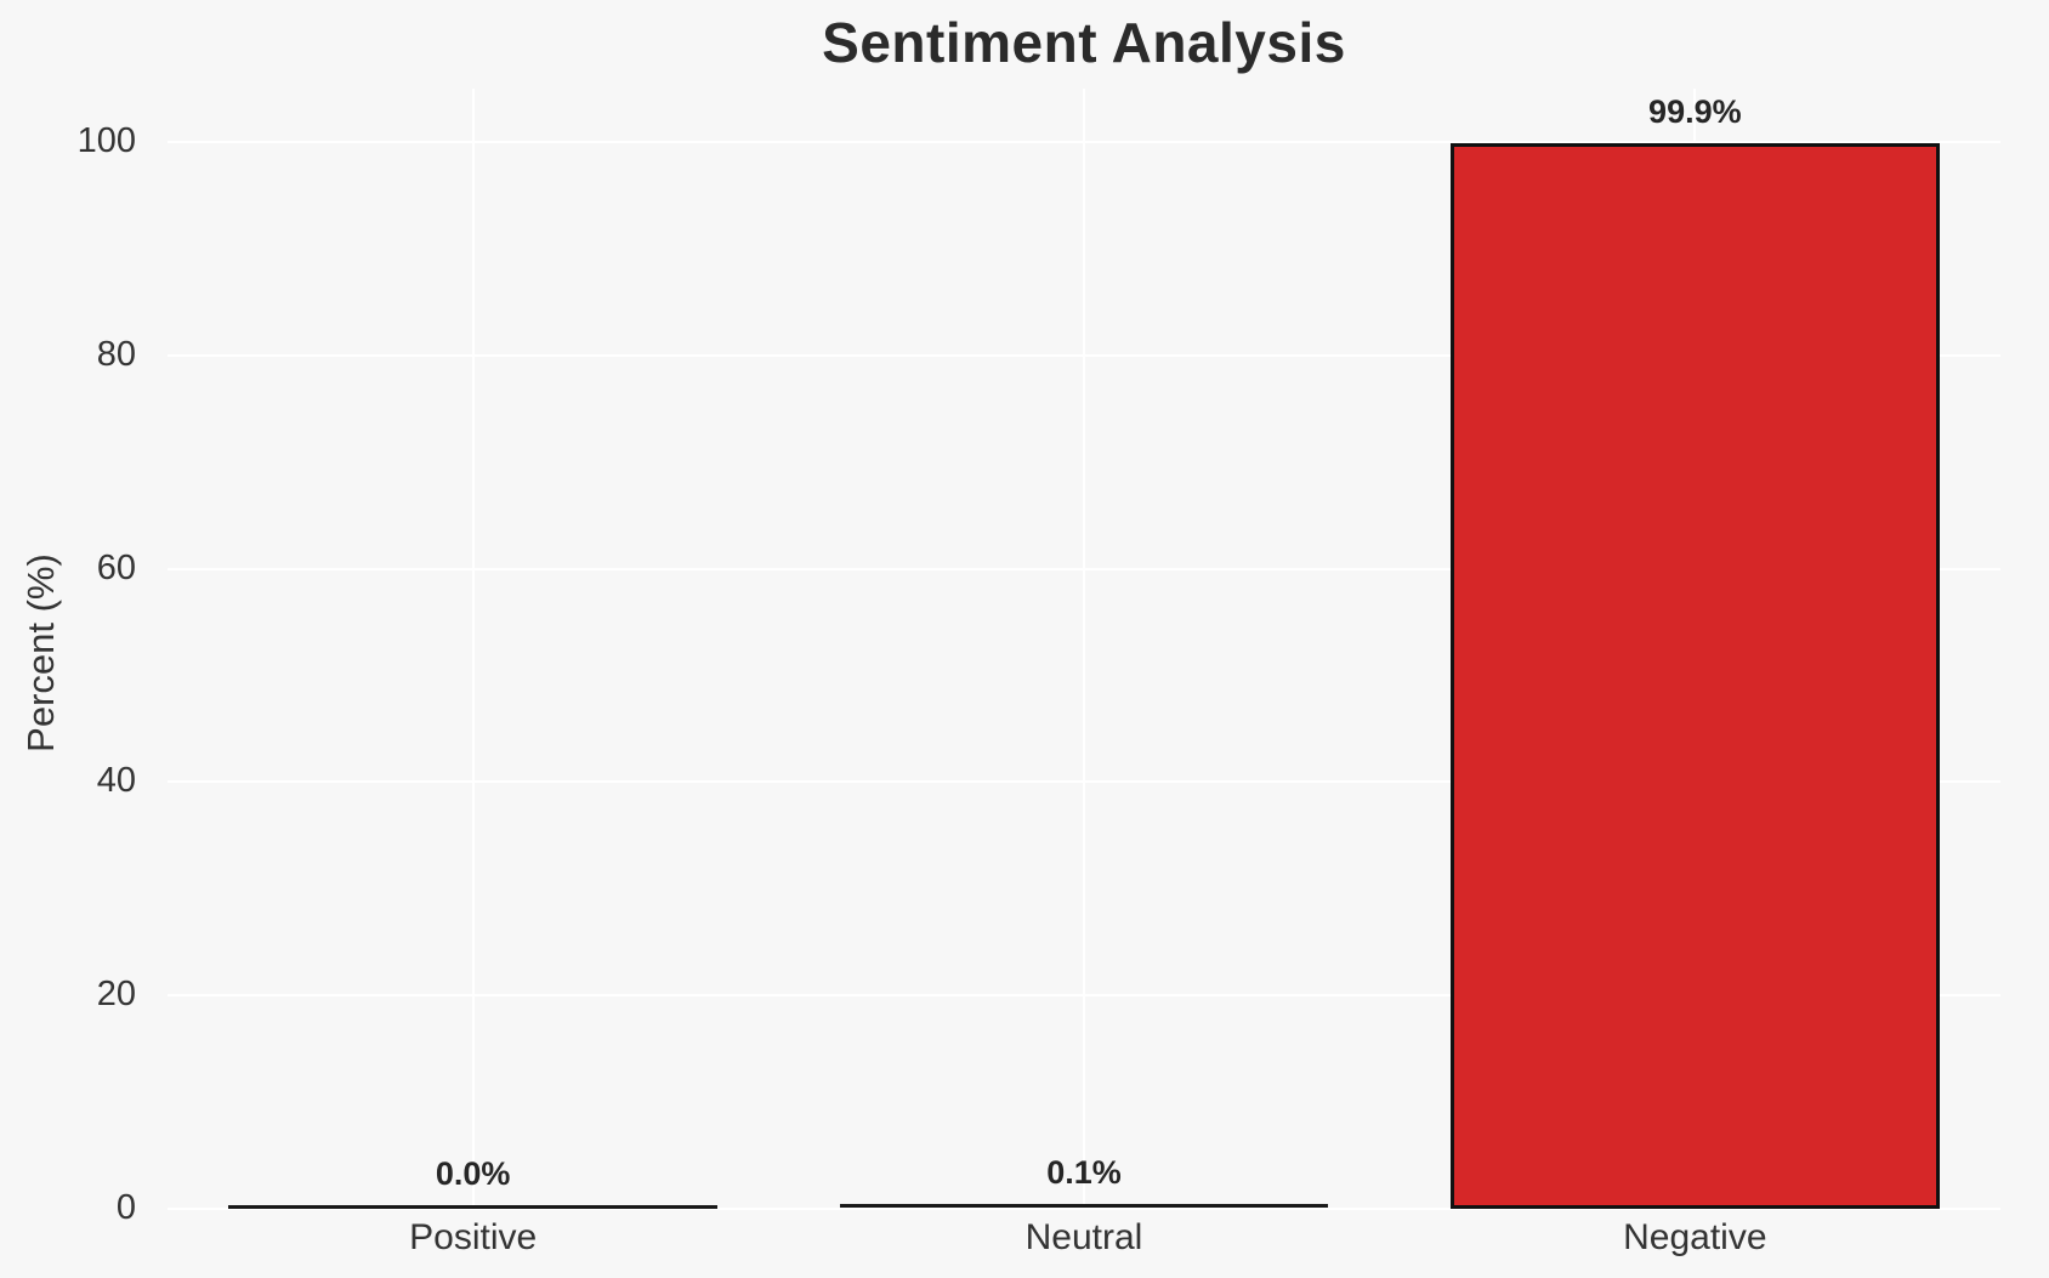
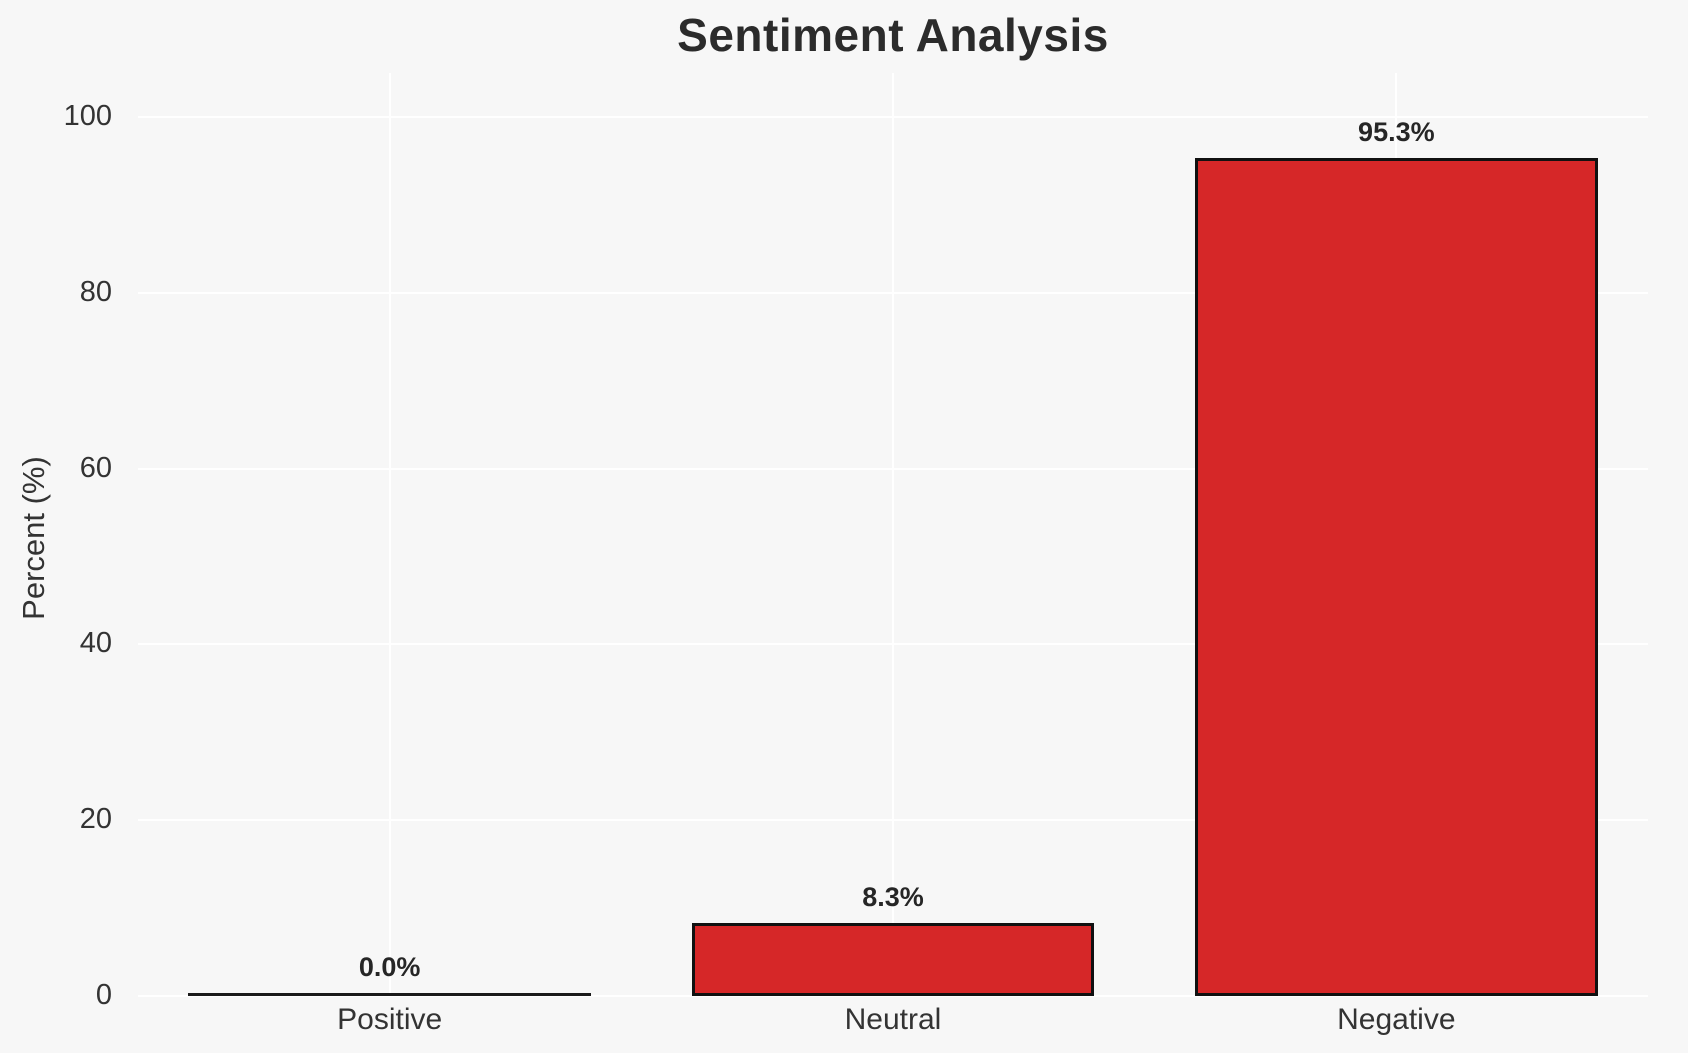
Neutral: 0.1% -> 8.3%
Negative: 99.9% -> 95.3%
